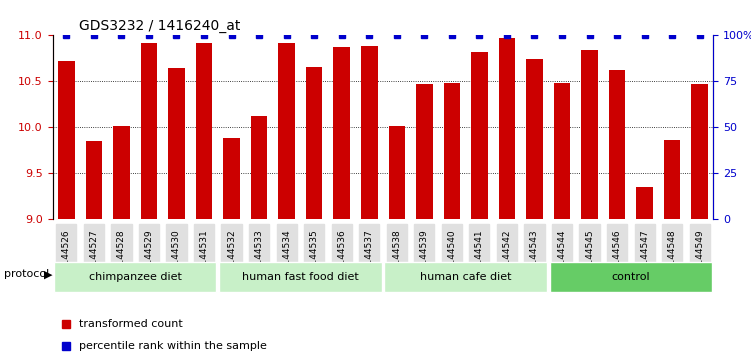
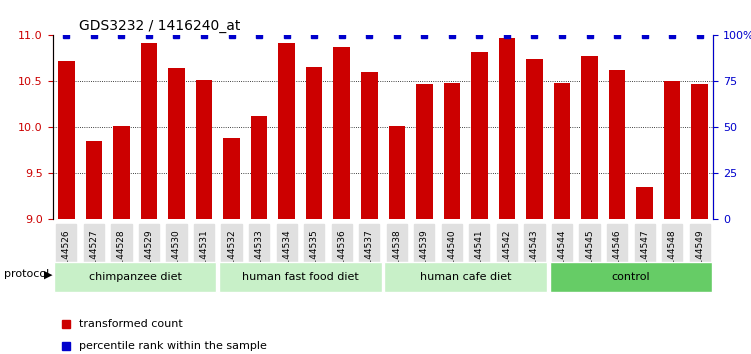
GSM144531: 10.92 -> 10.52
GSM144537: 10.88 -> 10.60
GSM144545: 10.84 -> 10.78
GSM144548: 9.86 -> 10.50
